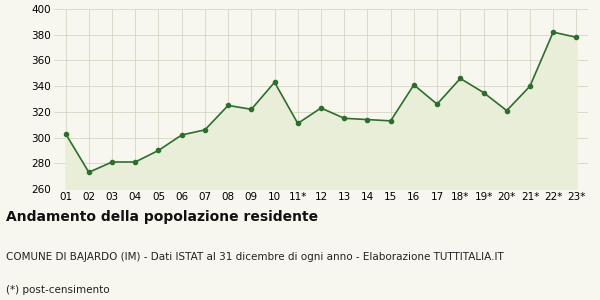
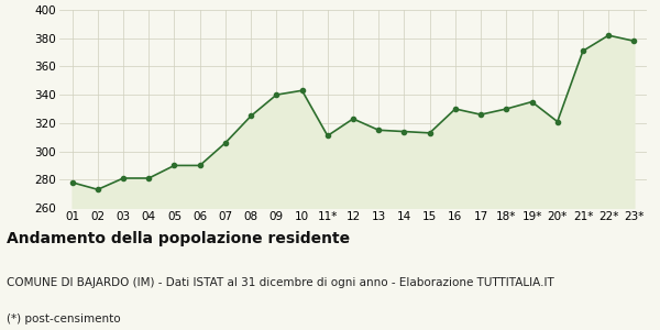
01: 303 -> 278
06: 302 -> 290
09: 322 -> 340
16: 341 -> 330
18*: 346 -> 330
21*: 340 -> 371
